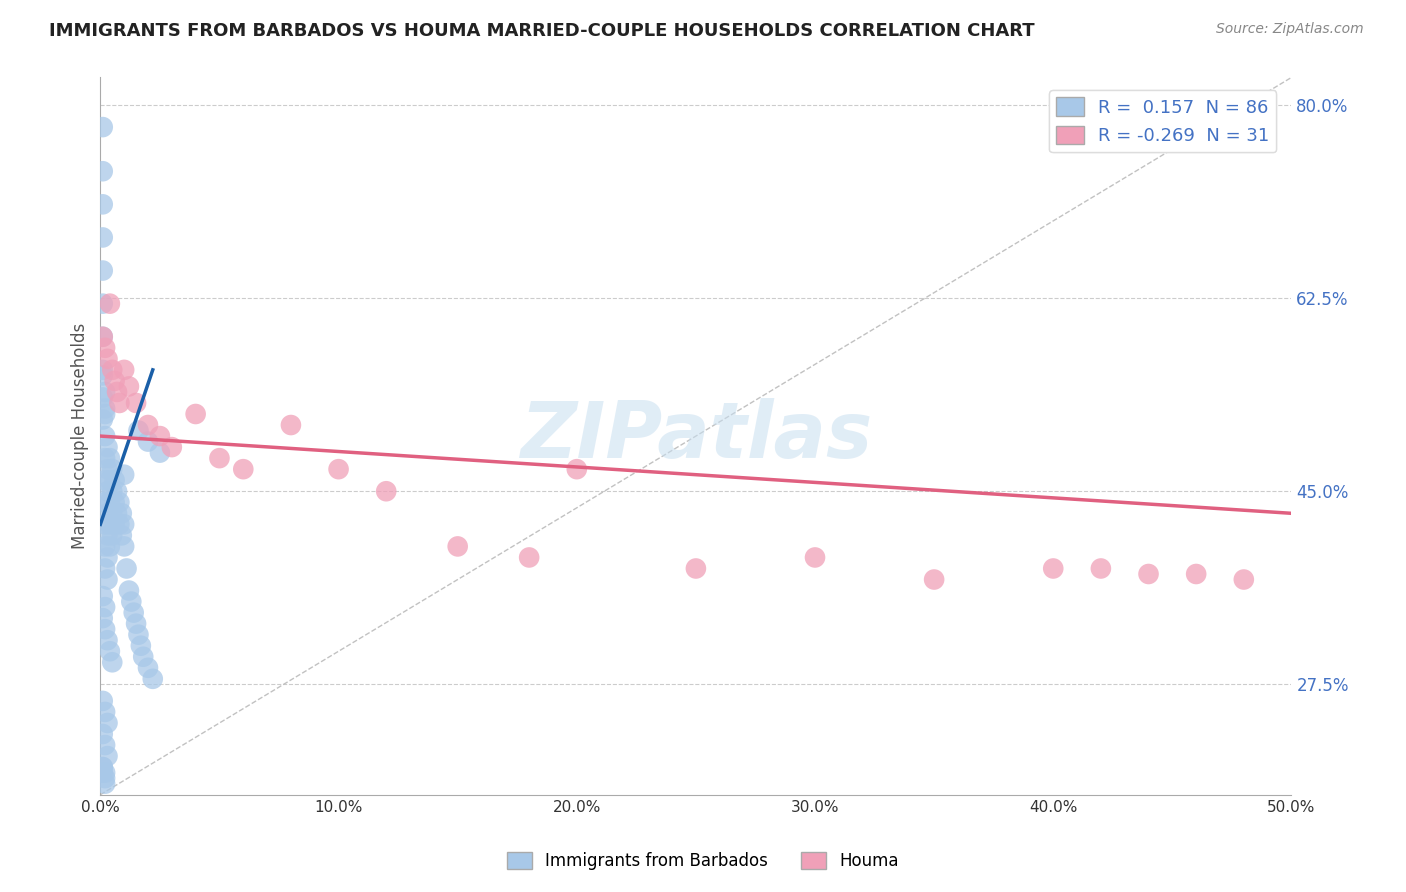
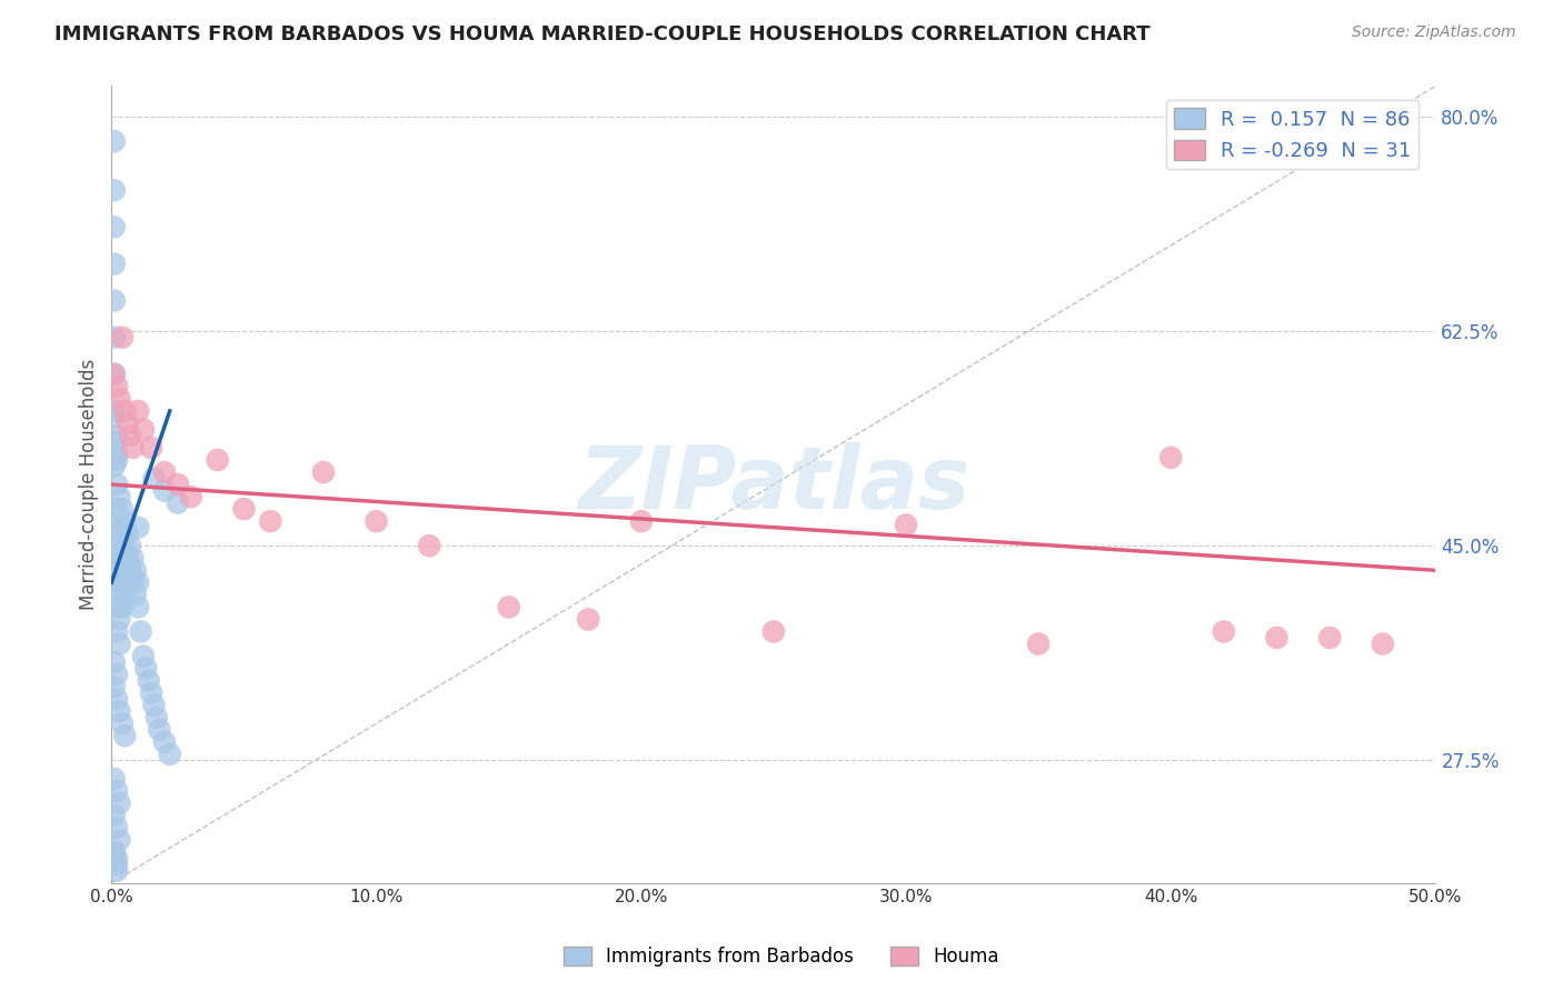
Houma/30.0%: 39.0% -> 46.7%
Houma/40.0%: 38.0% -> 52.2%
